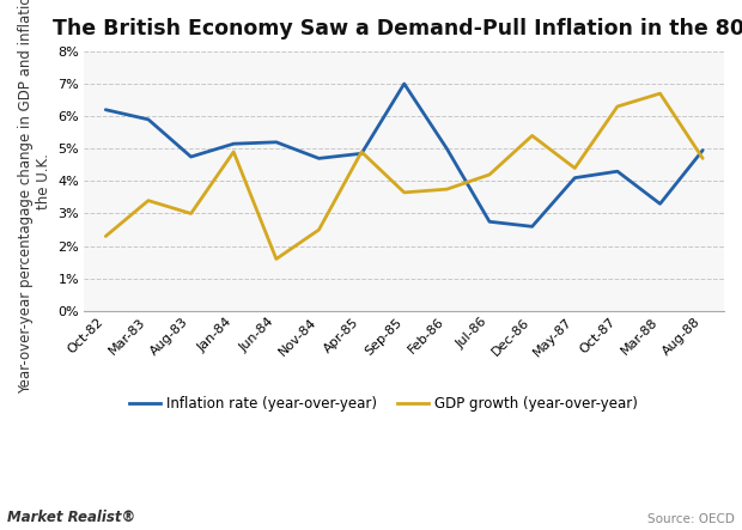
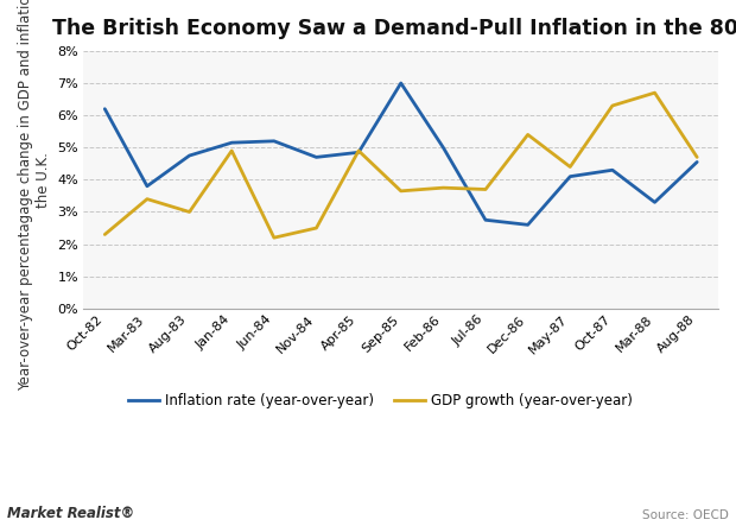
Inflation rate (year-over-year)/Mar-83: 5.90% -> 3.80%
GDP growth (year-over-year)/Jun-84: 1.60% -> 2.20%
GDP growth (year-over-year)/Jul-86: 4.20% -> 3.70%
Inflation rate (year-over-year)/Aug-88: 4.95% -> 4.55%
